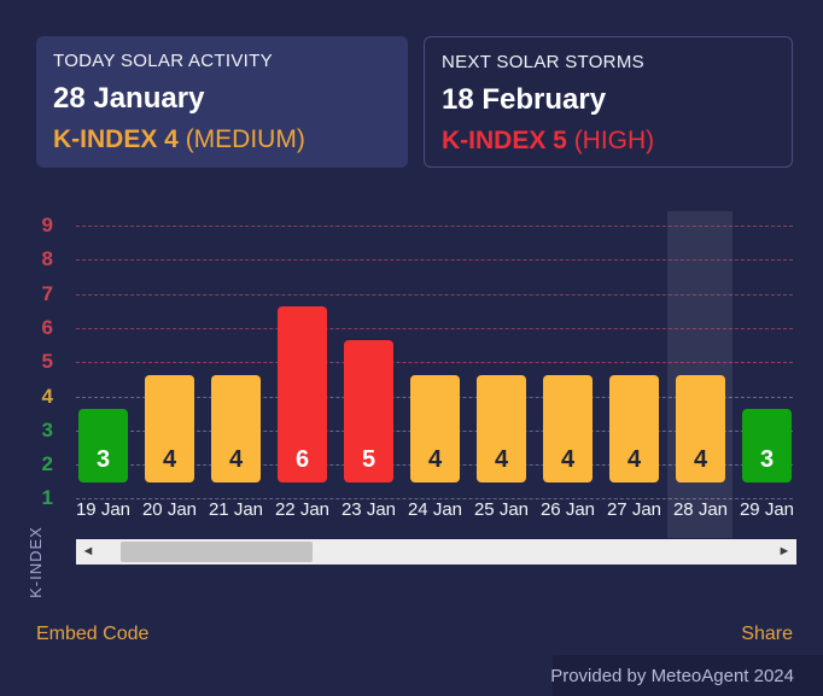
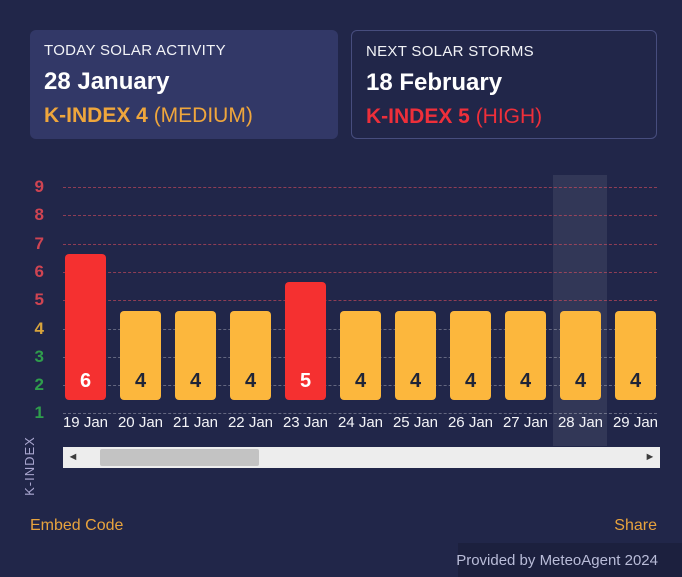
19 Jan: 3 -> 6
22 Jan: 6 -> 4
29 Jan: 3 -> 4
